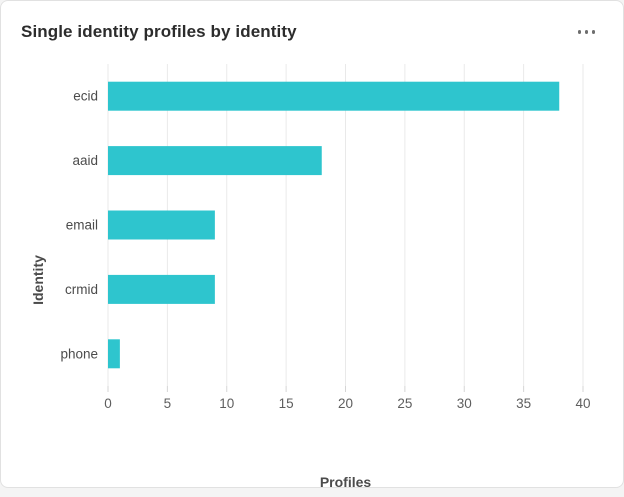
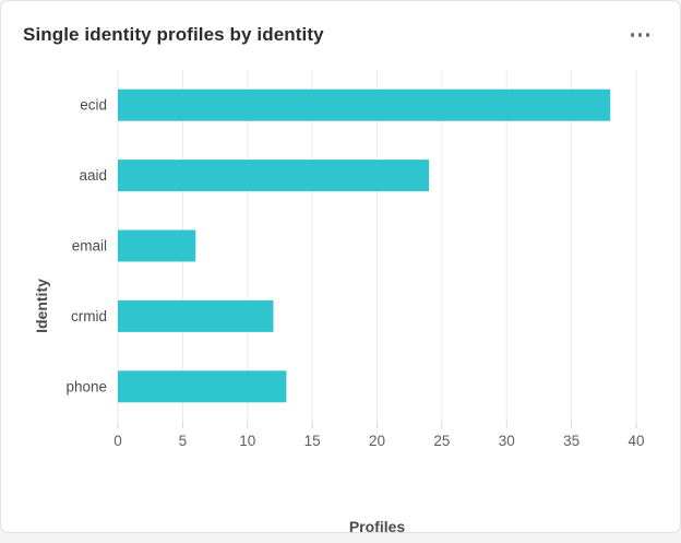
aaid: 18 -> 24
email: 9 -> 6
crmid: 9 -> 12
phone: 1 -> 13
